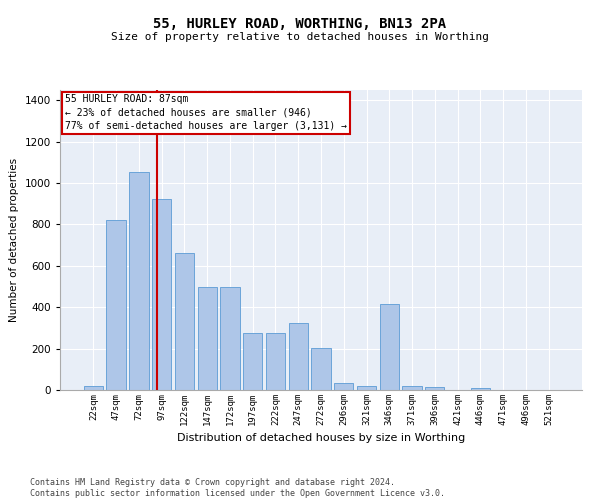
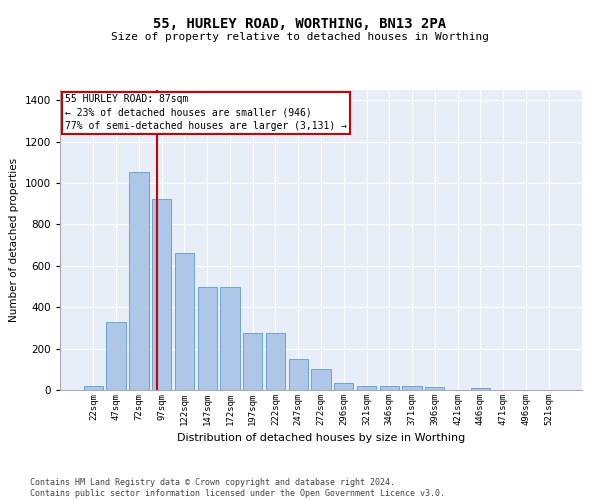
47sqm: 820 -> 330
247sqm: 325 -> 150
272sqm: 205 -> 100
346sqm: 415 -> 18
